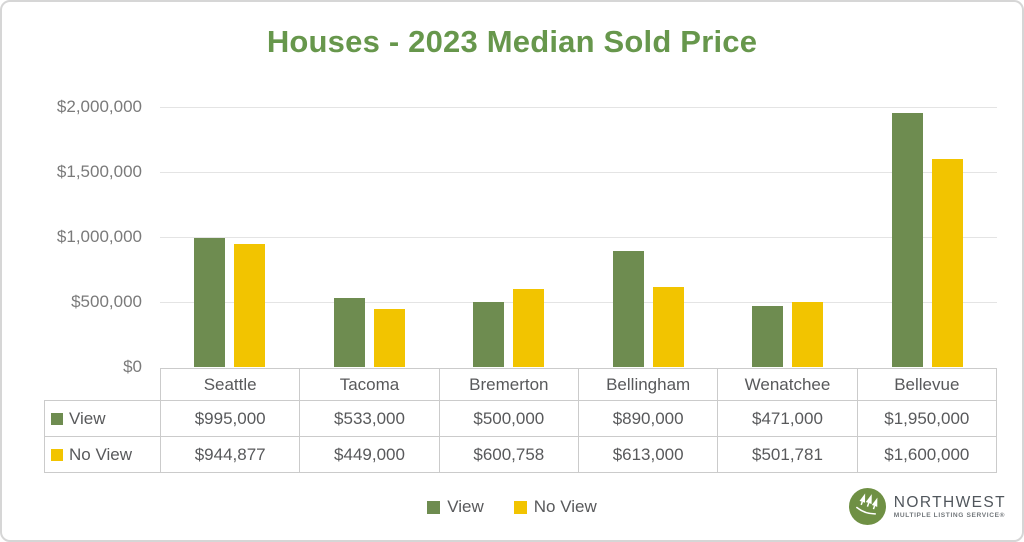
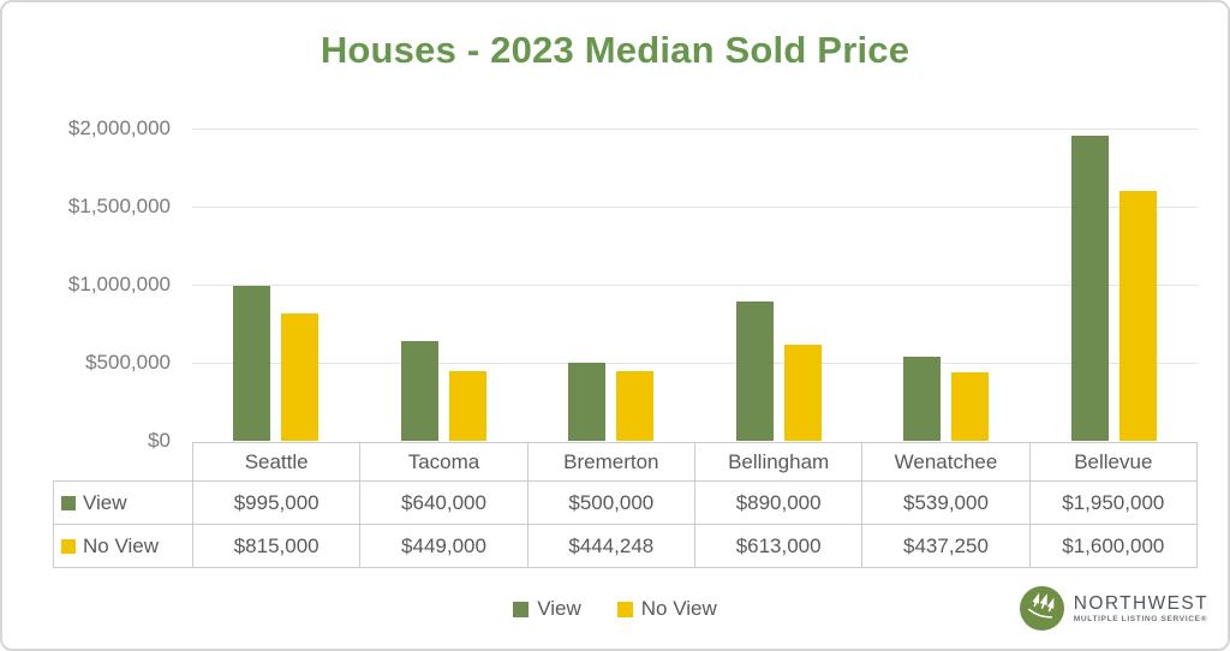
No View/Seattle: $944,877 -> $815,000
View/Tacoma: $533,000 -> $640,000
No View/Bremerton: $600,758 -> $444,248
View/Wenatchee: $471,000 -> $539,000
No View/Wenatchee: $501,781 -> $437,250
